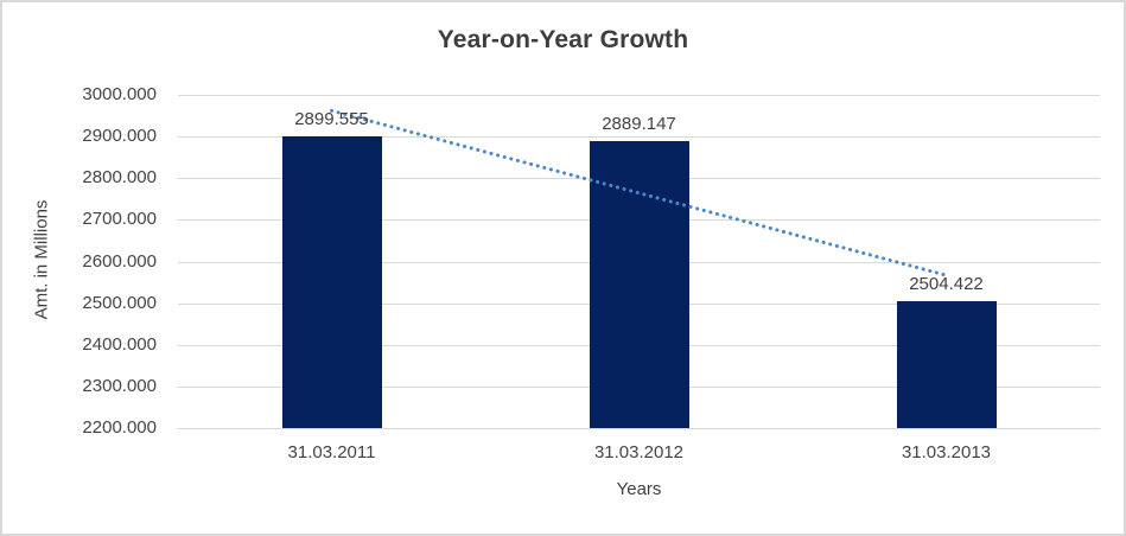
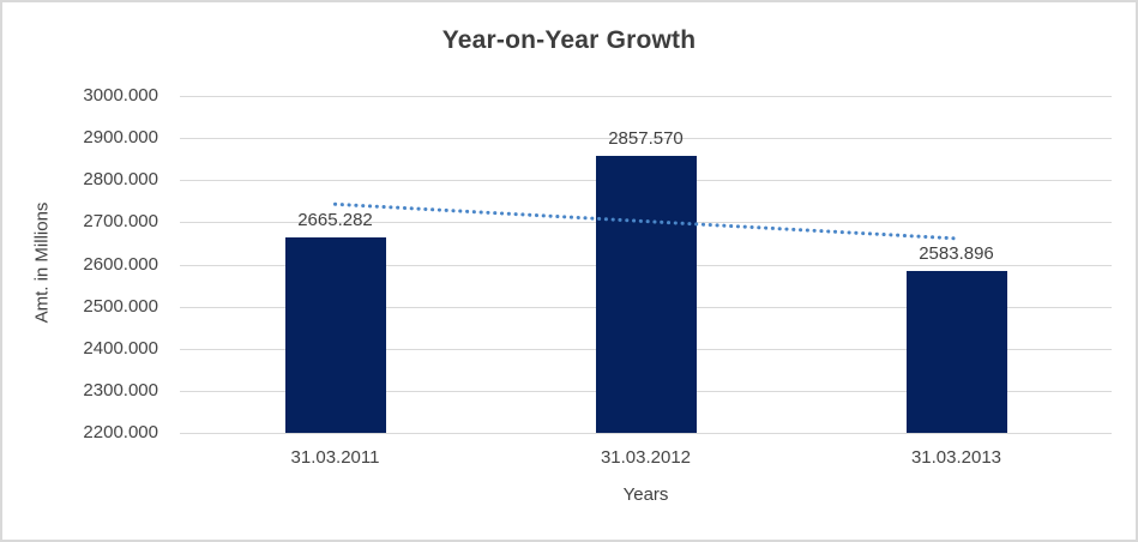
31.03.2011: 2899.555 -> 2665.282
31.03.2012: 2889.147 -> 2857.570
31.03.2013: 2504.422 -> 2583.896
